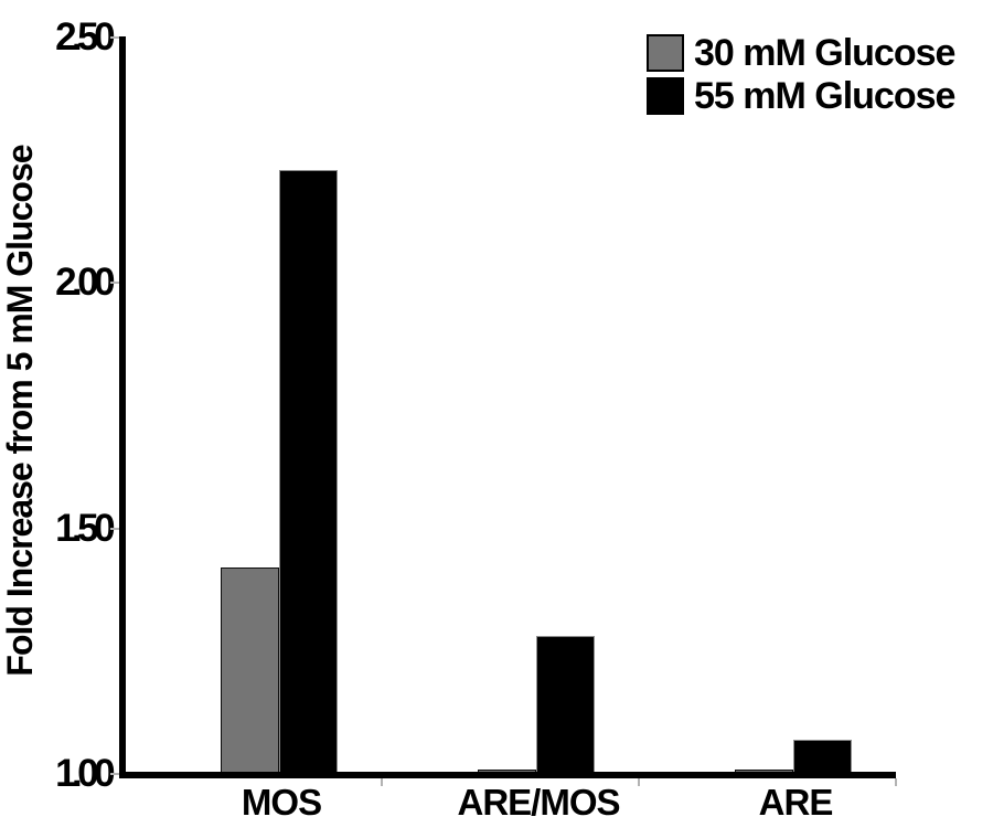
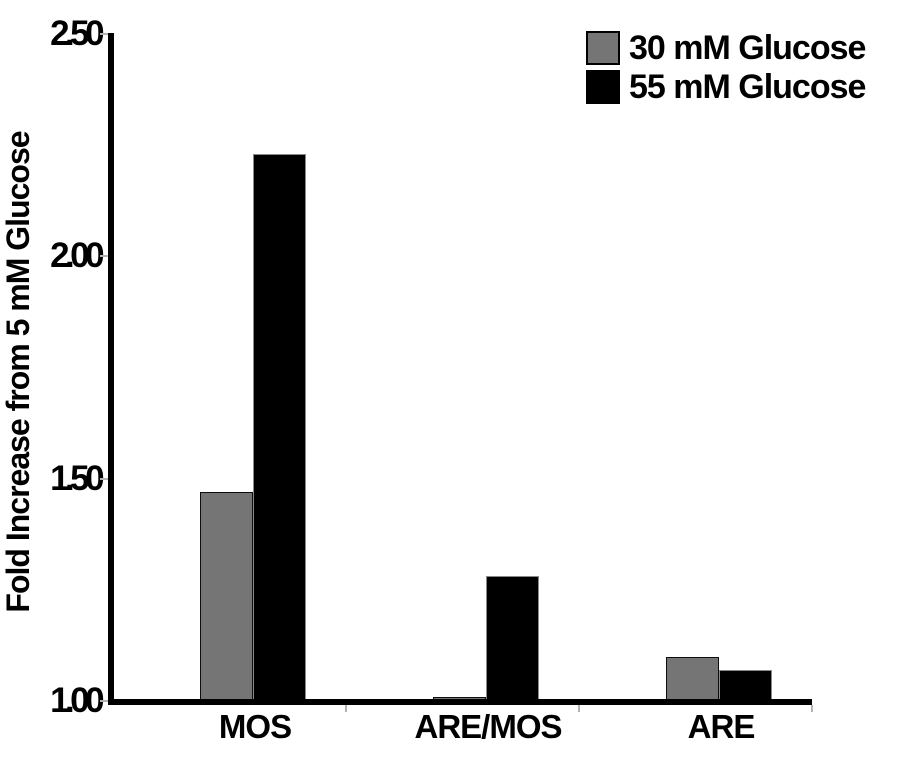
30 mM Glucose/MOS: 1.42 -> 1.47
30 mM Glucose/ARE: 1.01 -> 1.10
